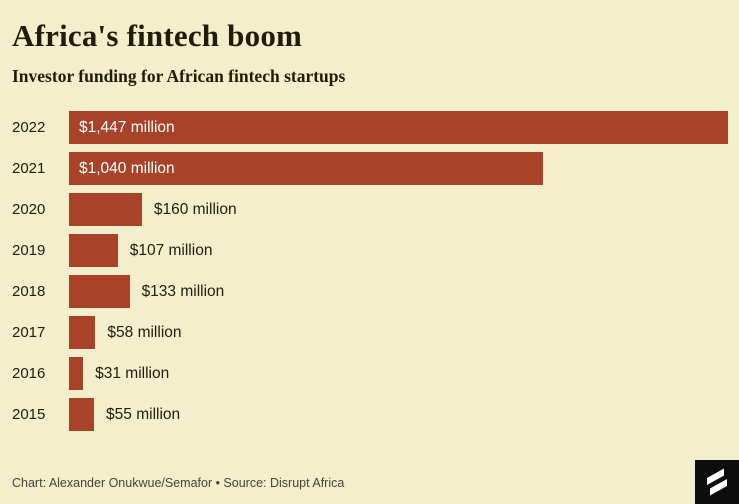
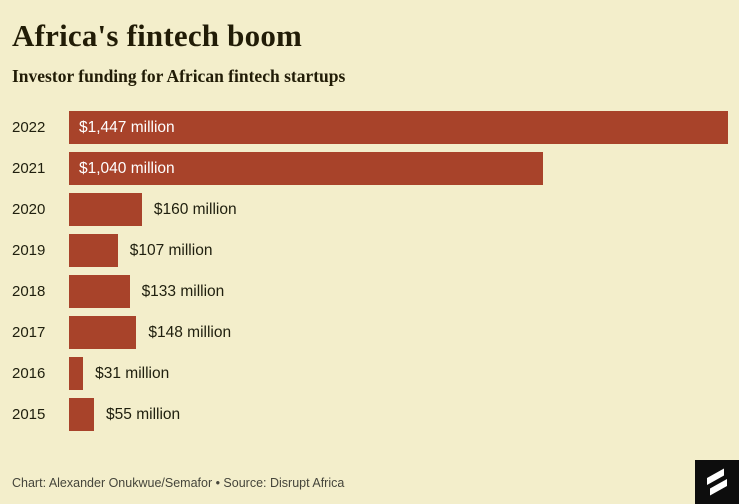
2017: $58 -> $148
